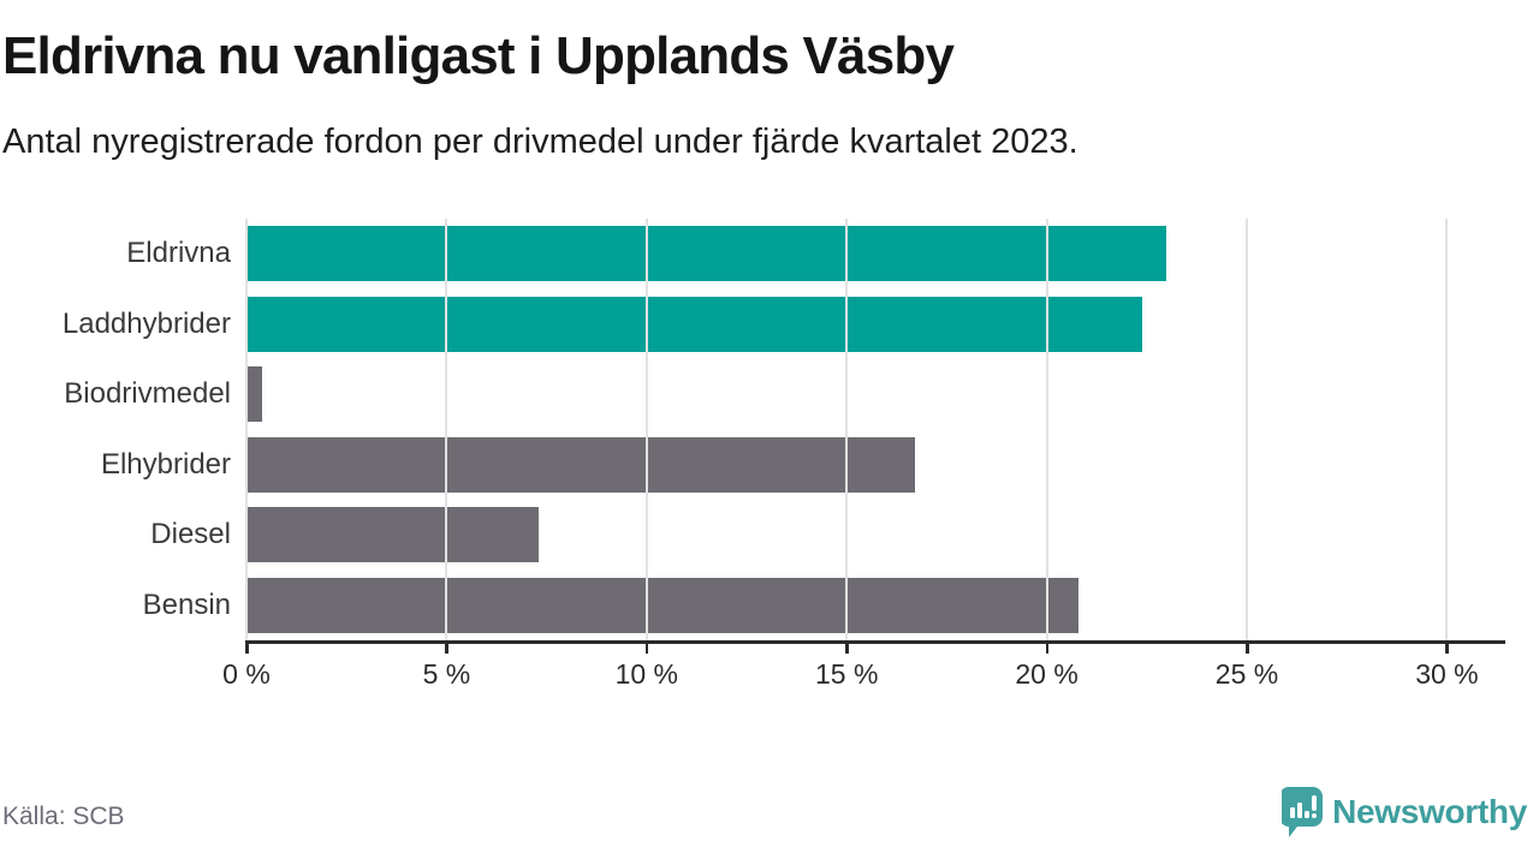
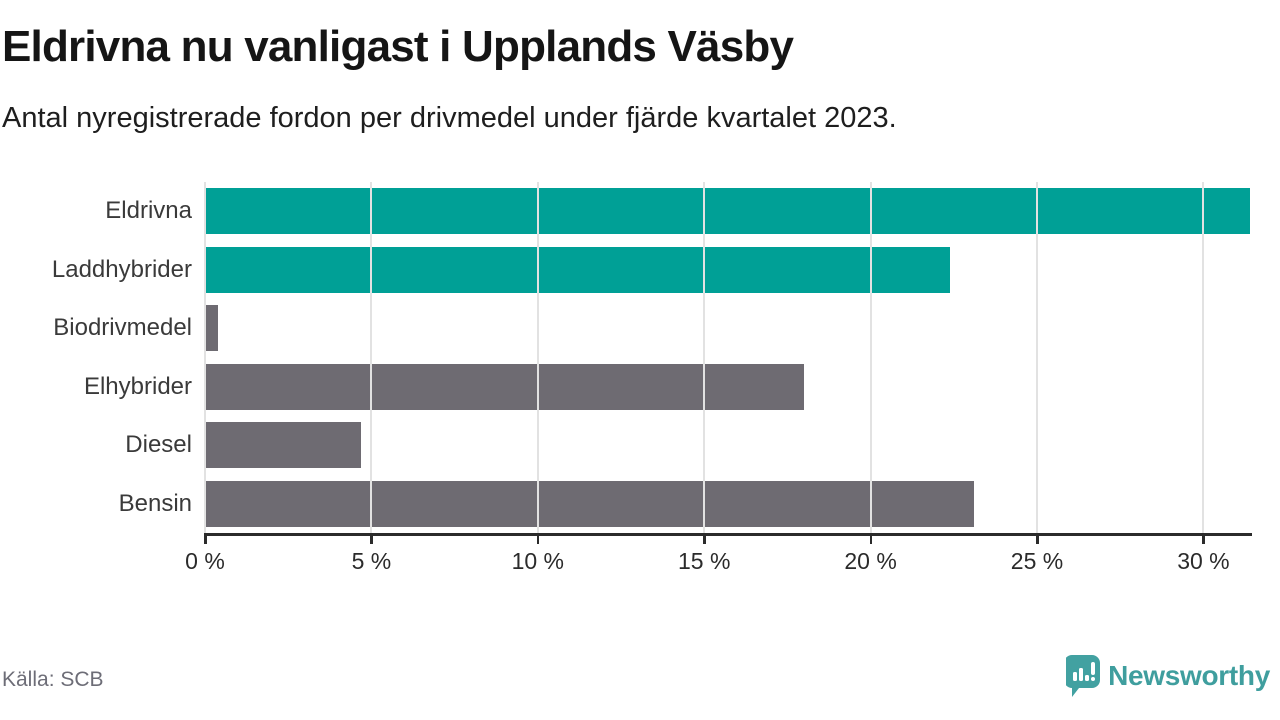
Eldrivna: 23.0% -> 31.4%
Elhybrider: 16.7% -> 18.0%
Diesel: 7.3% -> 4.7%
Bensin: 20.8% -> 23.1%
